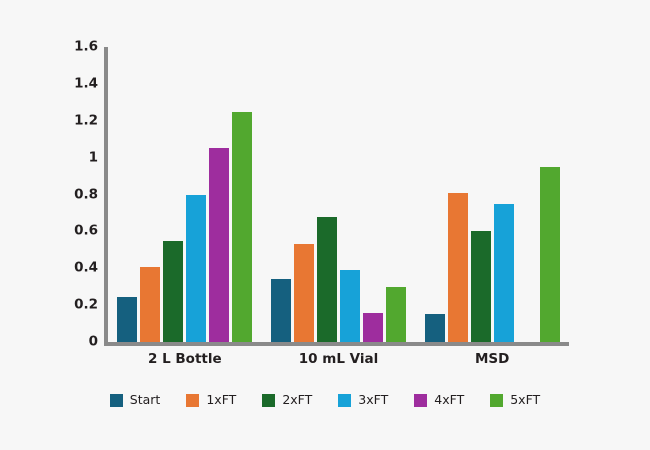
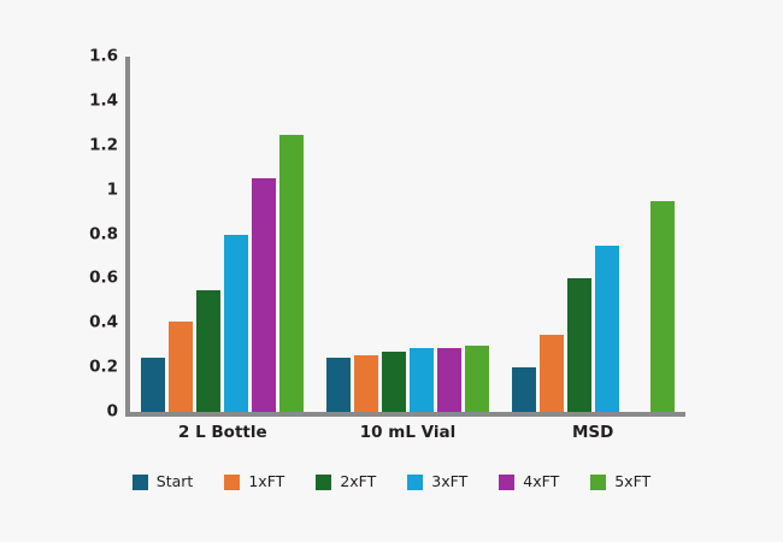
Start/10 mL Vial: 0.34 -> 0.24
1xFT/10 mL Vial: 0.53 -> 0.26
2xFT/10 mL Vial: 0.68 -> 0.27
3xFT/10 mL Vial: 0.39 -> 0.28
4xFT/10 mL Vial: 0.16 -> 0.28
Start/MSD: 0.15 -> 0.20
1xFT/MSD: 0.81 -> 0.34
